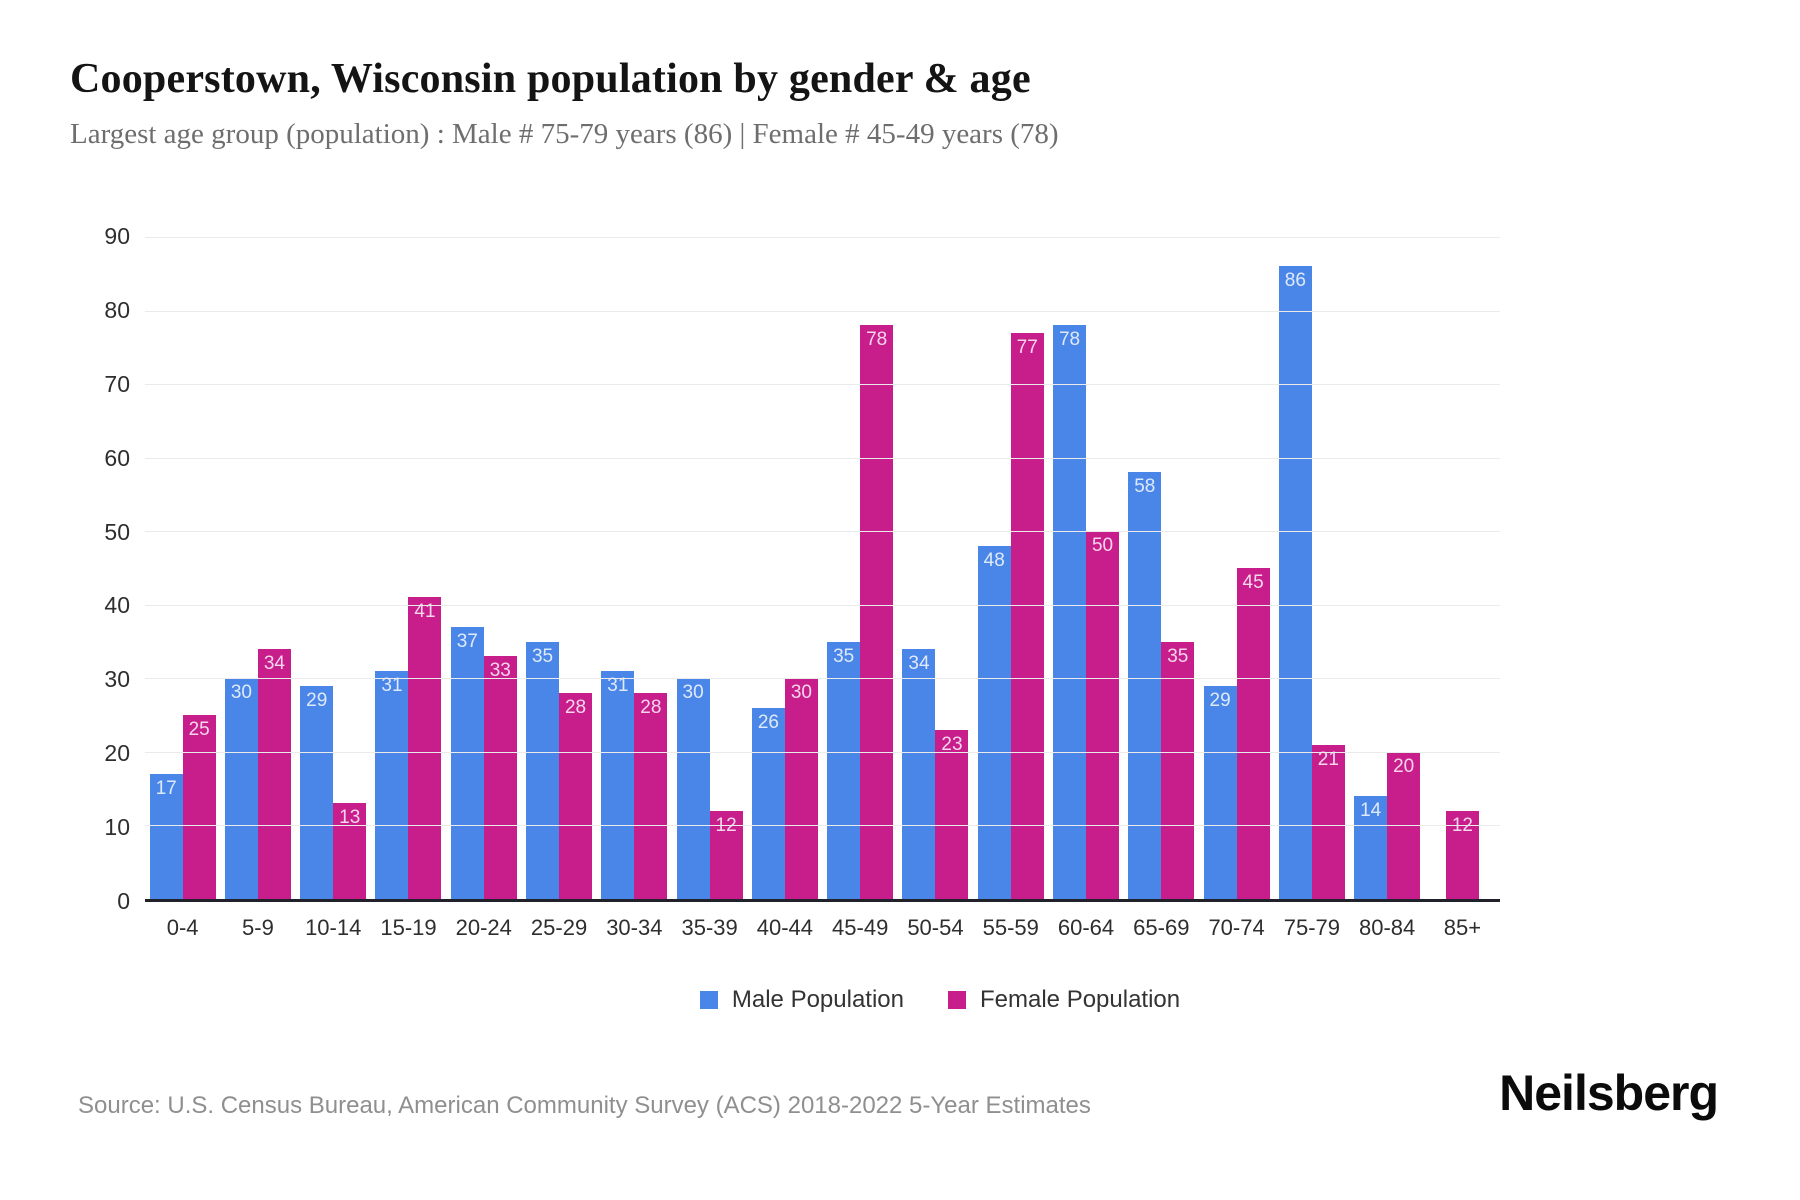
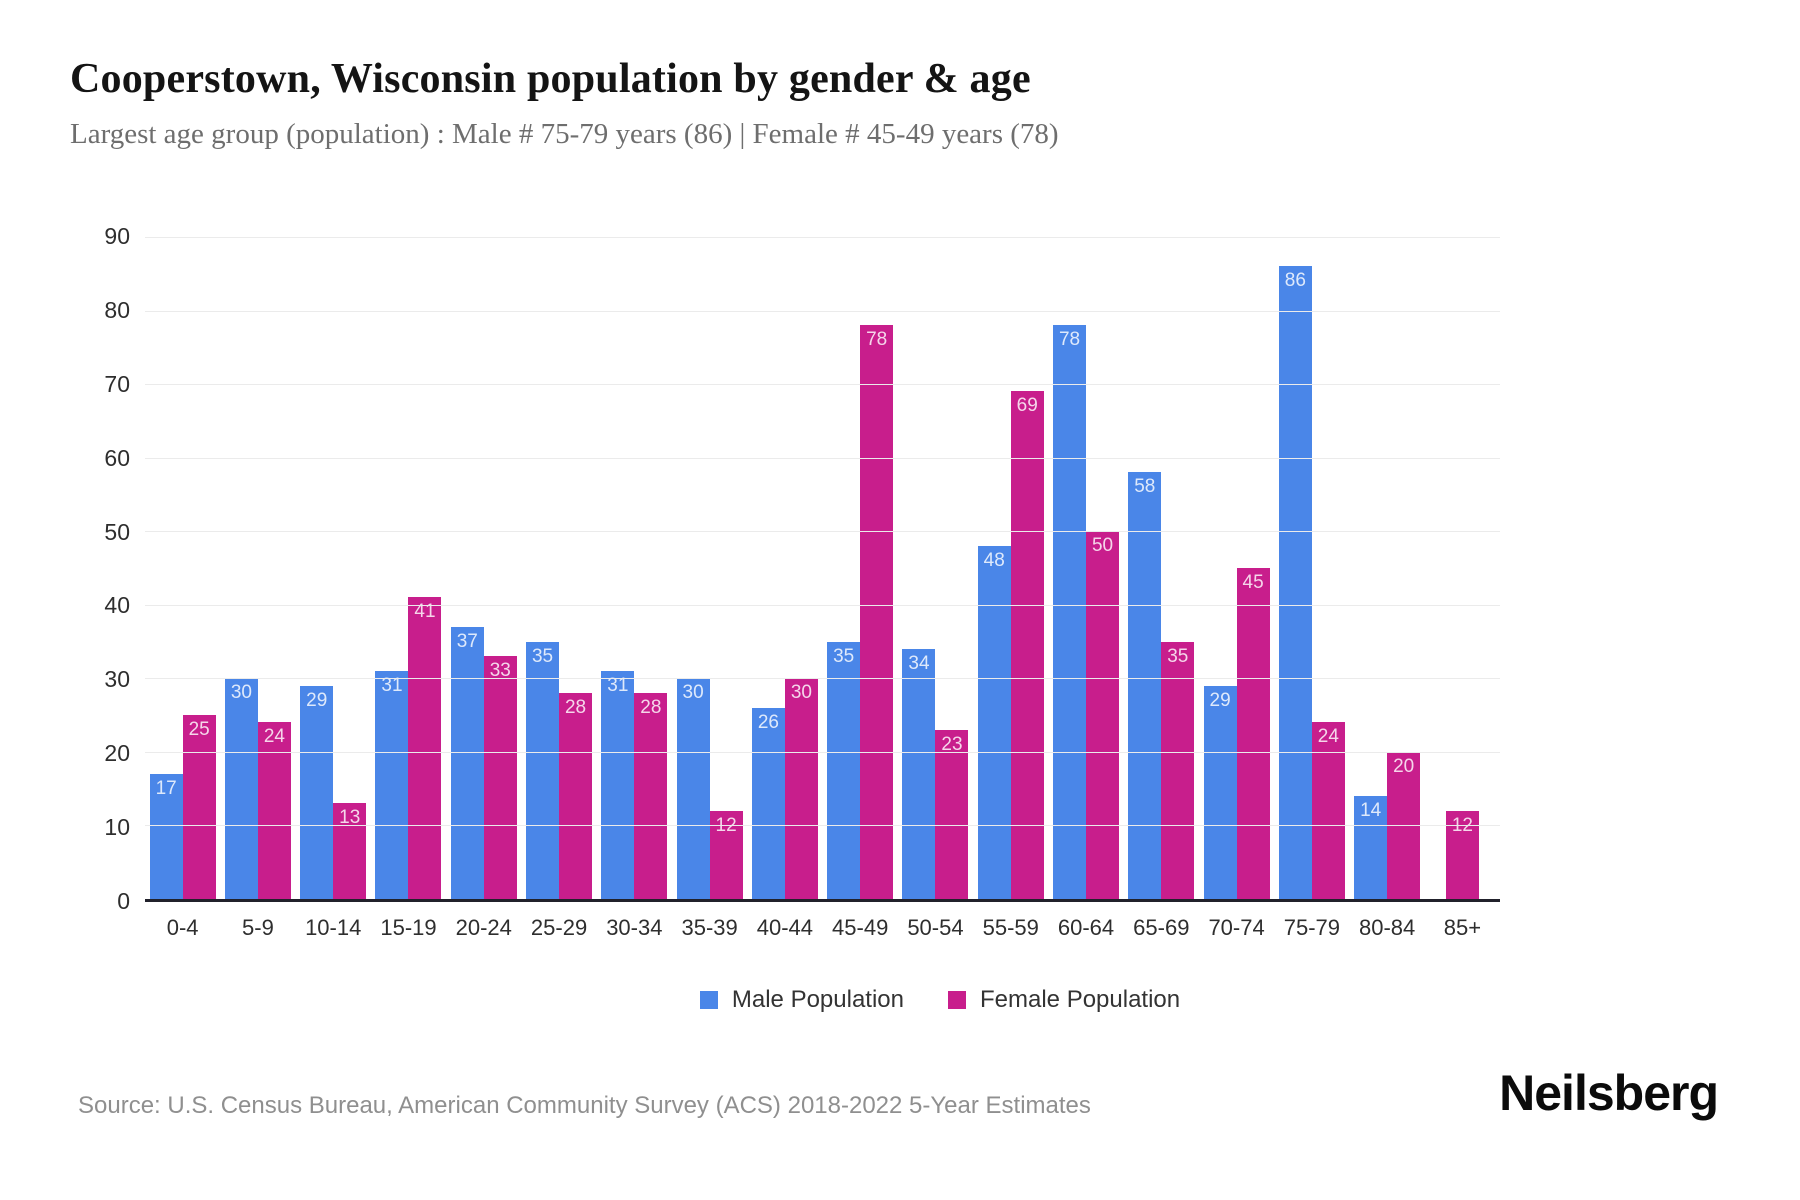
Female Population/5-9: 34 -> 24
Female Population/55-59: 77 -> 69
Female Population/75-79: 21 -> 24
